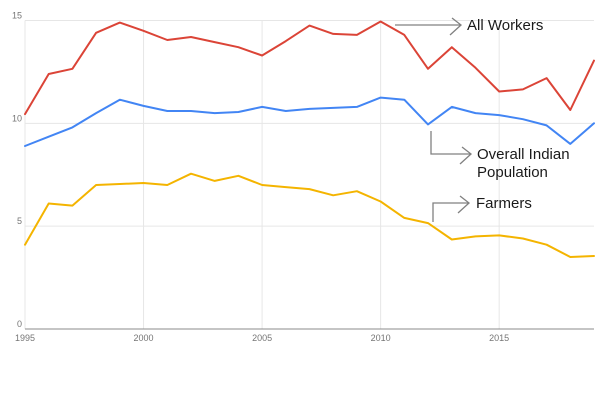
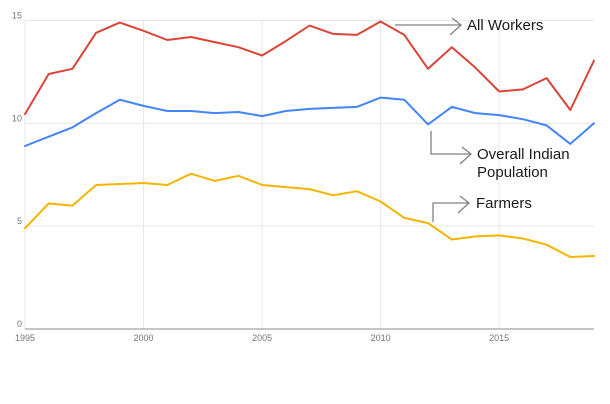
Farmers/1995: 4.1 -> 4.9
Overall Indian Population/2005: 10.8 -> 10.3
